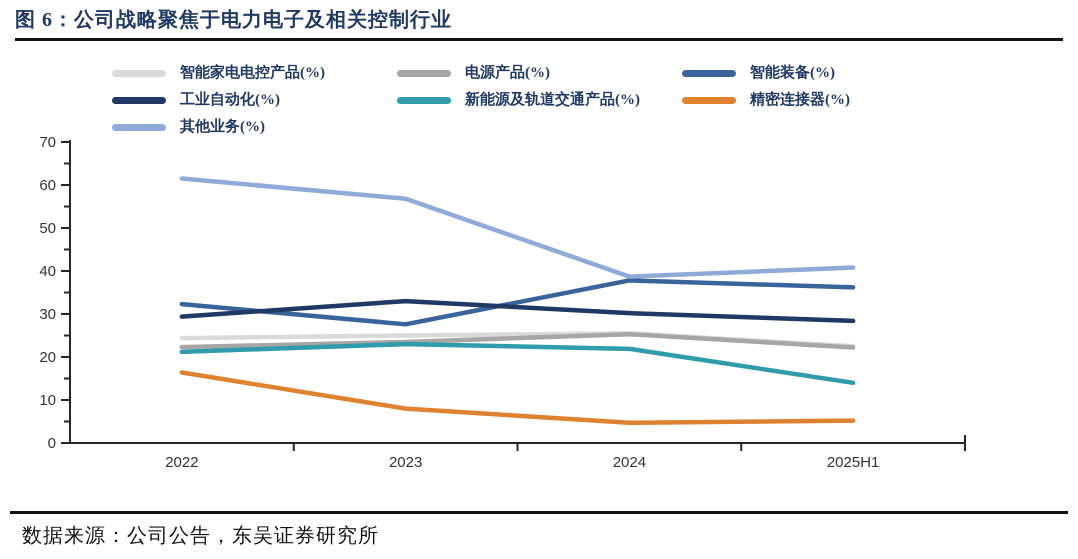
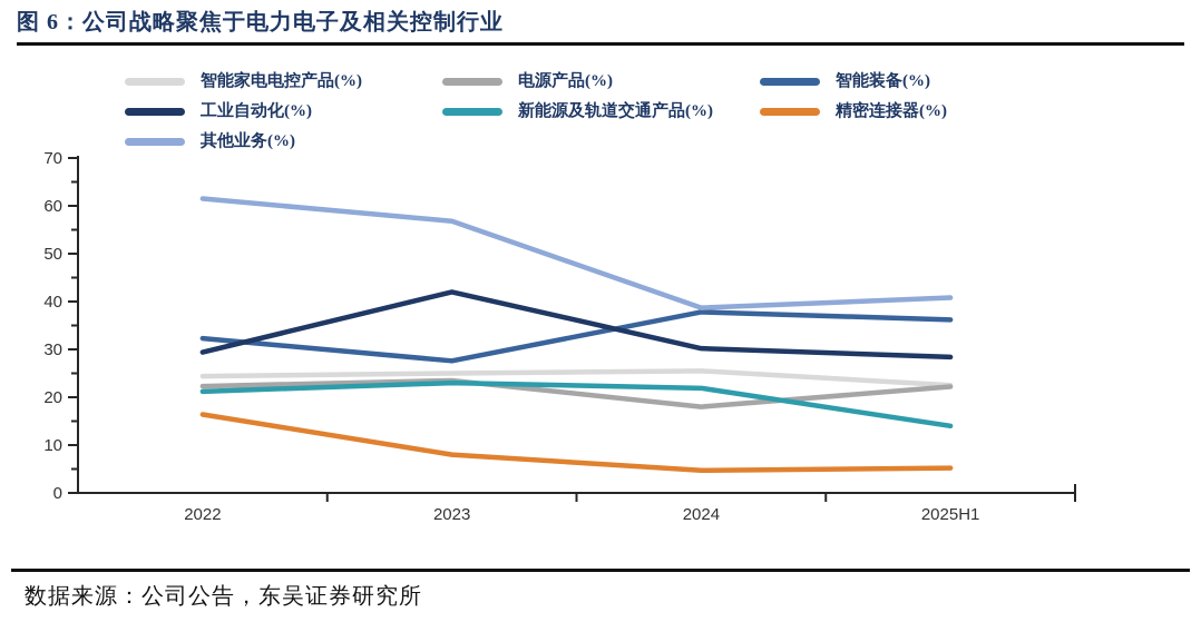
工业自动化(%)/2023: 33 -> 42
电源产品(%)/2024: 25 -> 18
